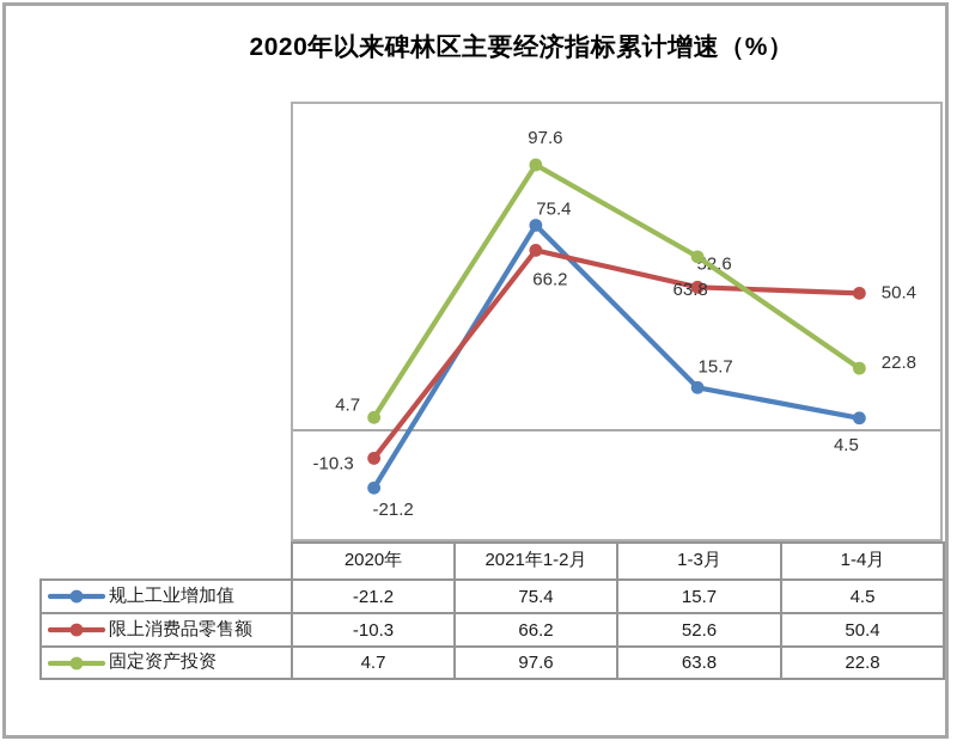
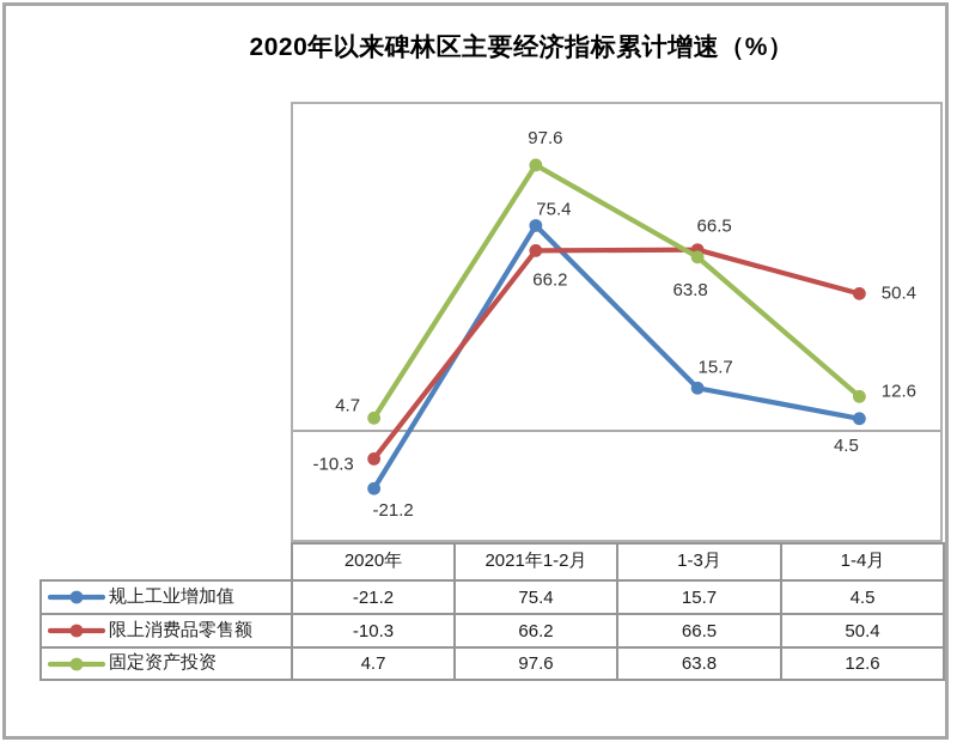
限上消费品零售额/1-3月: 52.6 -> 66.5
固定资产投资/1-4月: 22.8 -> 12.6
